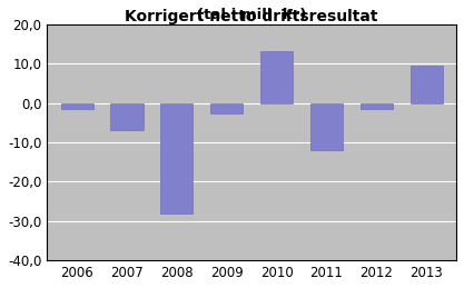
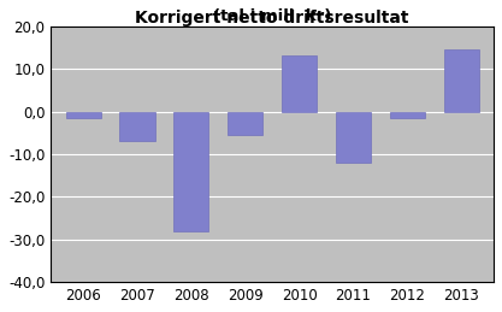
2009: -2,5 -> -5,5
2013: 9,5 -> 14,5
